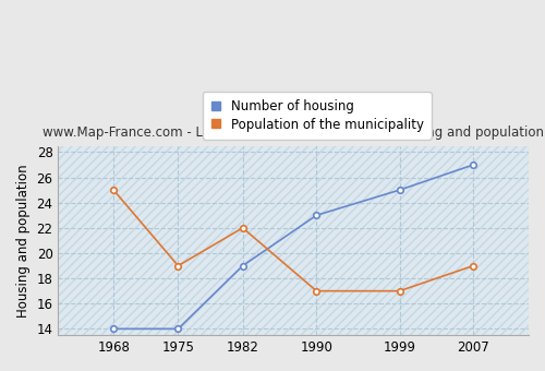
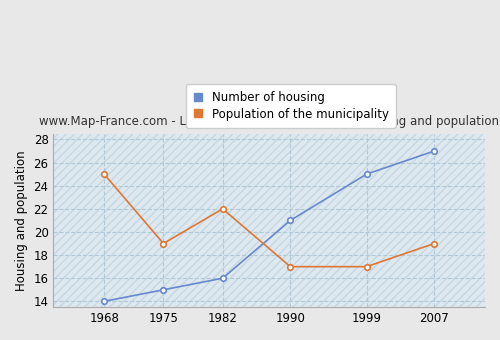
Number of housing/1975: 14 -> 15
Number of housing/1982: 19 -> 16
Number of housing/1990: 23 -> 21
